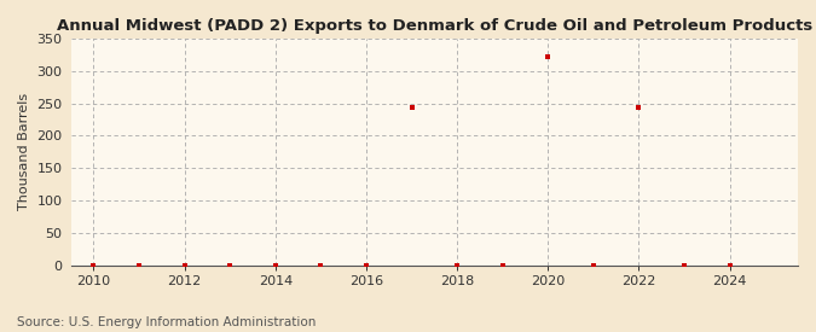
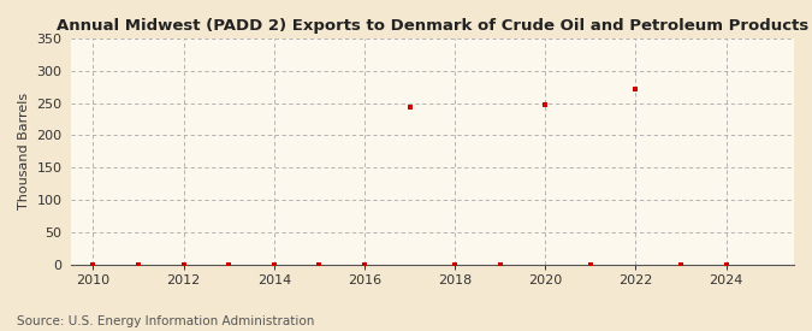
2020: 322 -> 248
2022: 244 -> 272
